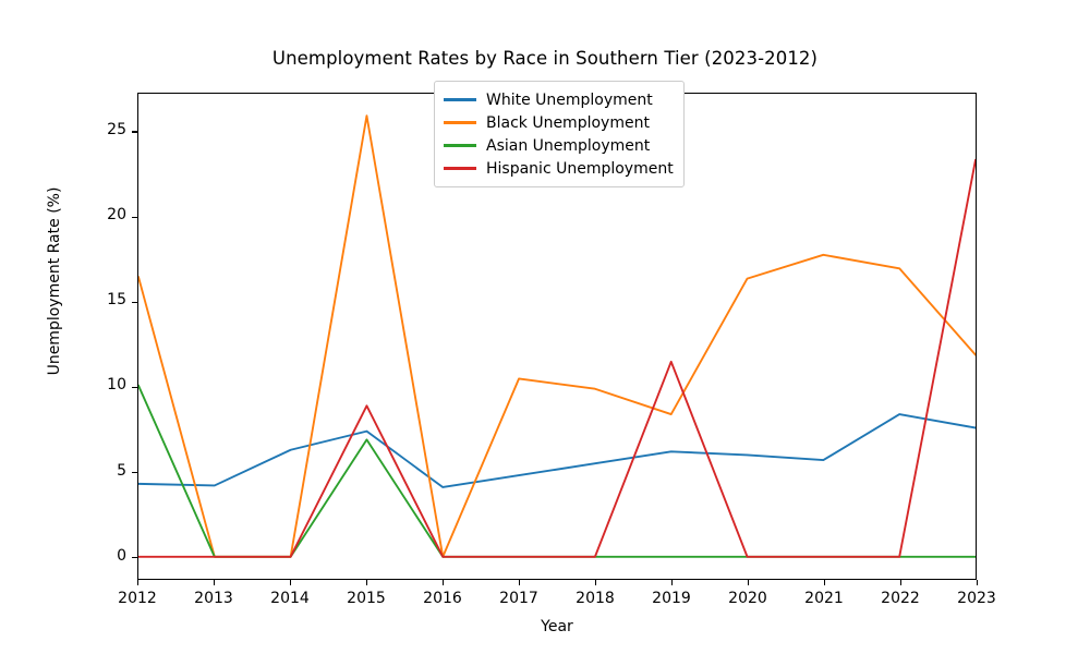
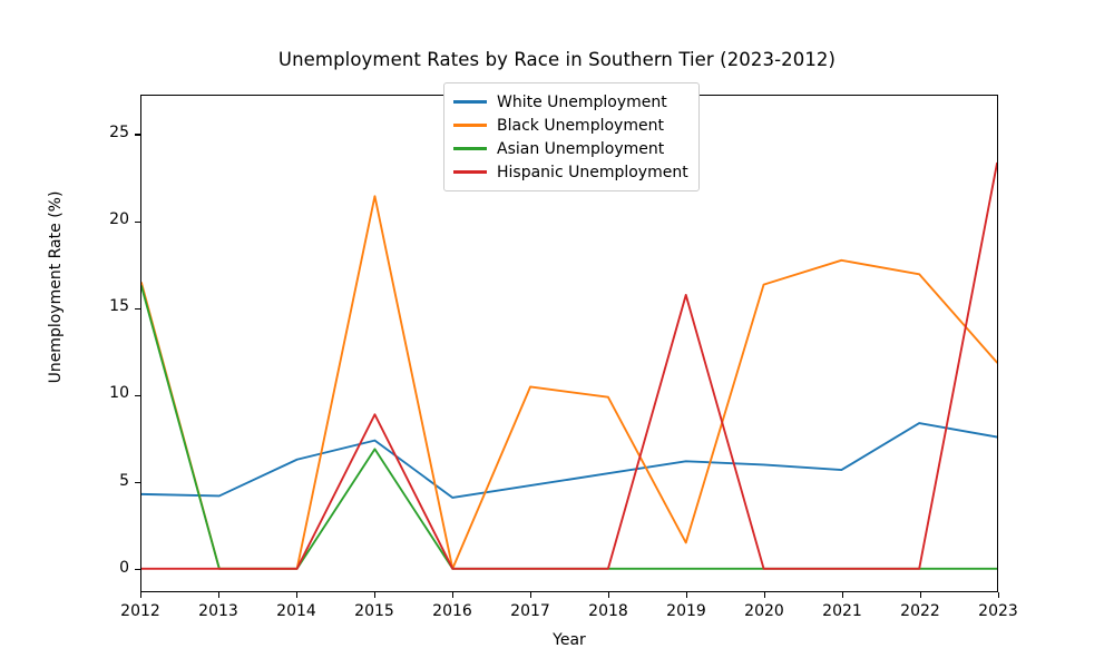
Asian Unemployment/2012: 10.1 -> 16.3
Black Unemployment/2015: 26.0 -> 21.5
Black Unemployment/2019: 8.4 -> 1.5
Hispanic Unemployment/2019: 11.5 -> 15.8
